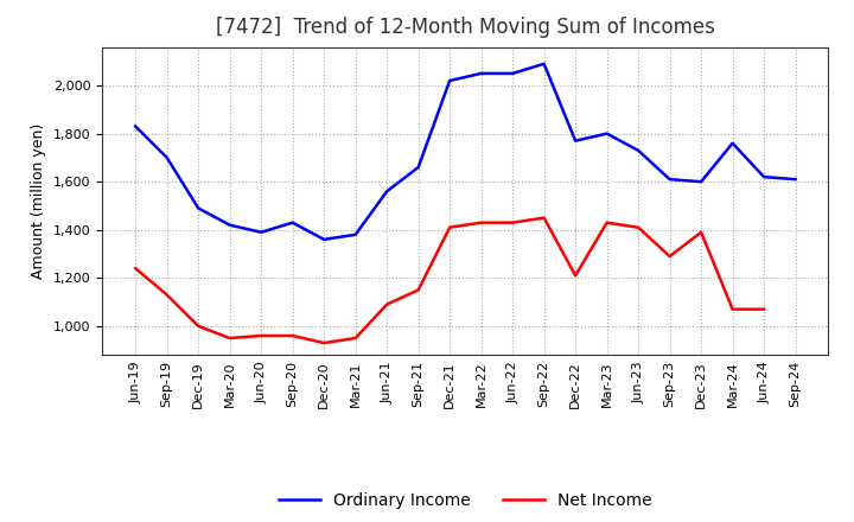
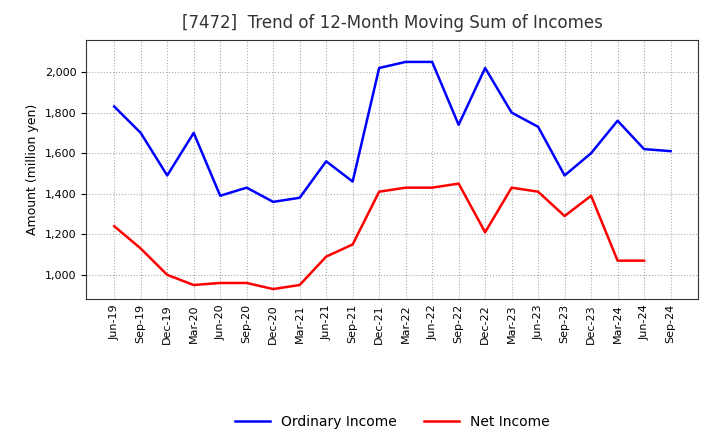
Ordinary Income/Mar-20: 1,420 -> 1,700
Ordinary Income/Sep-21: 1,660 -> 1,460
Ordinary Income/Sep-22: 2,090 -> 1,740
Ordinary Income/Dec-22: 1,770 -> 2,020
Ordinary Income/Sep-23: 1,610 -> 1,490
